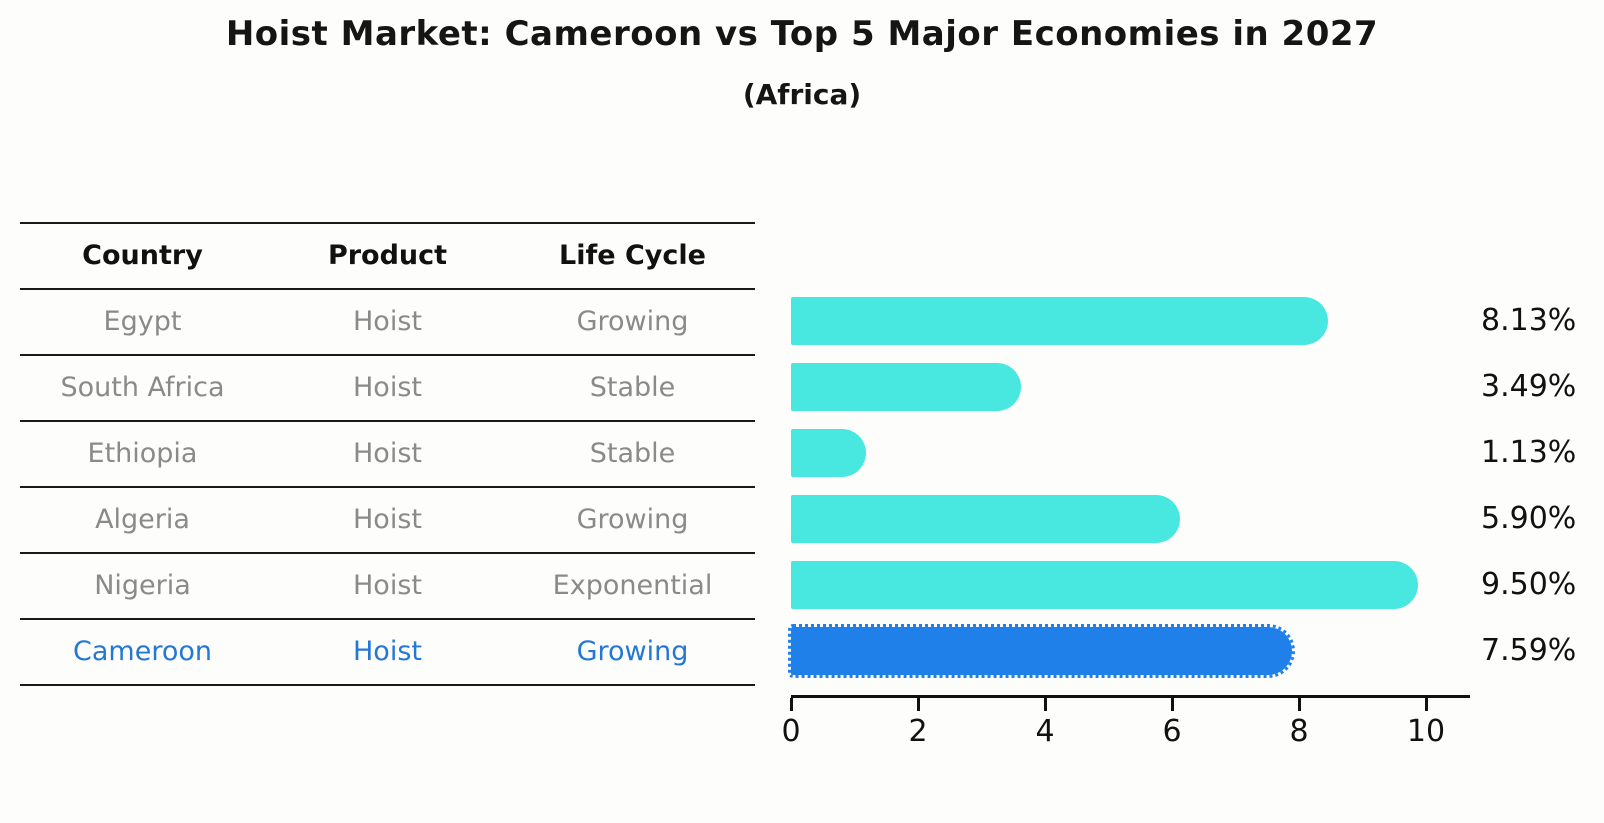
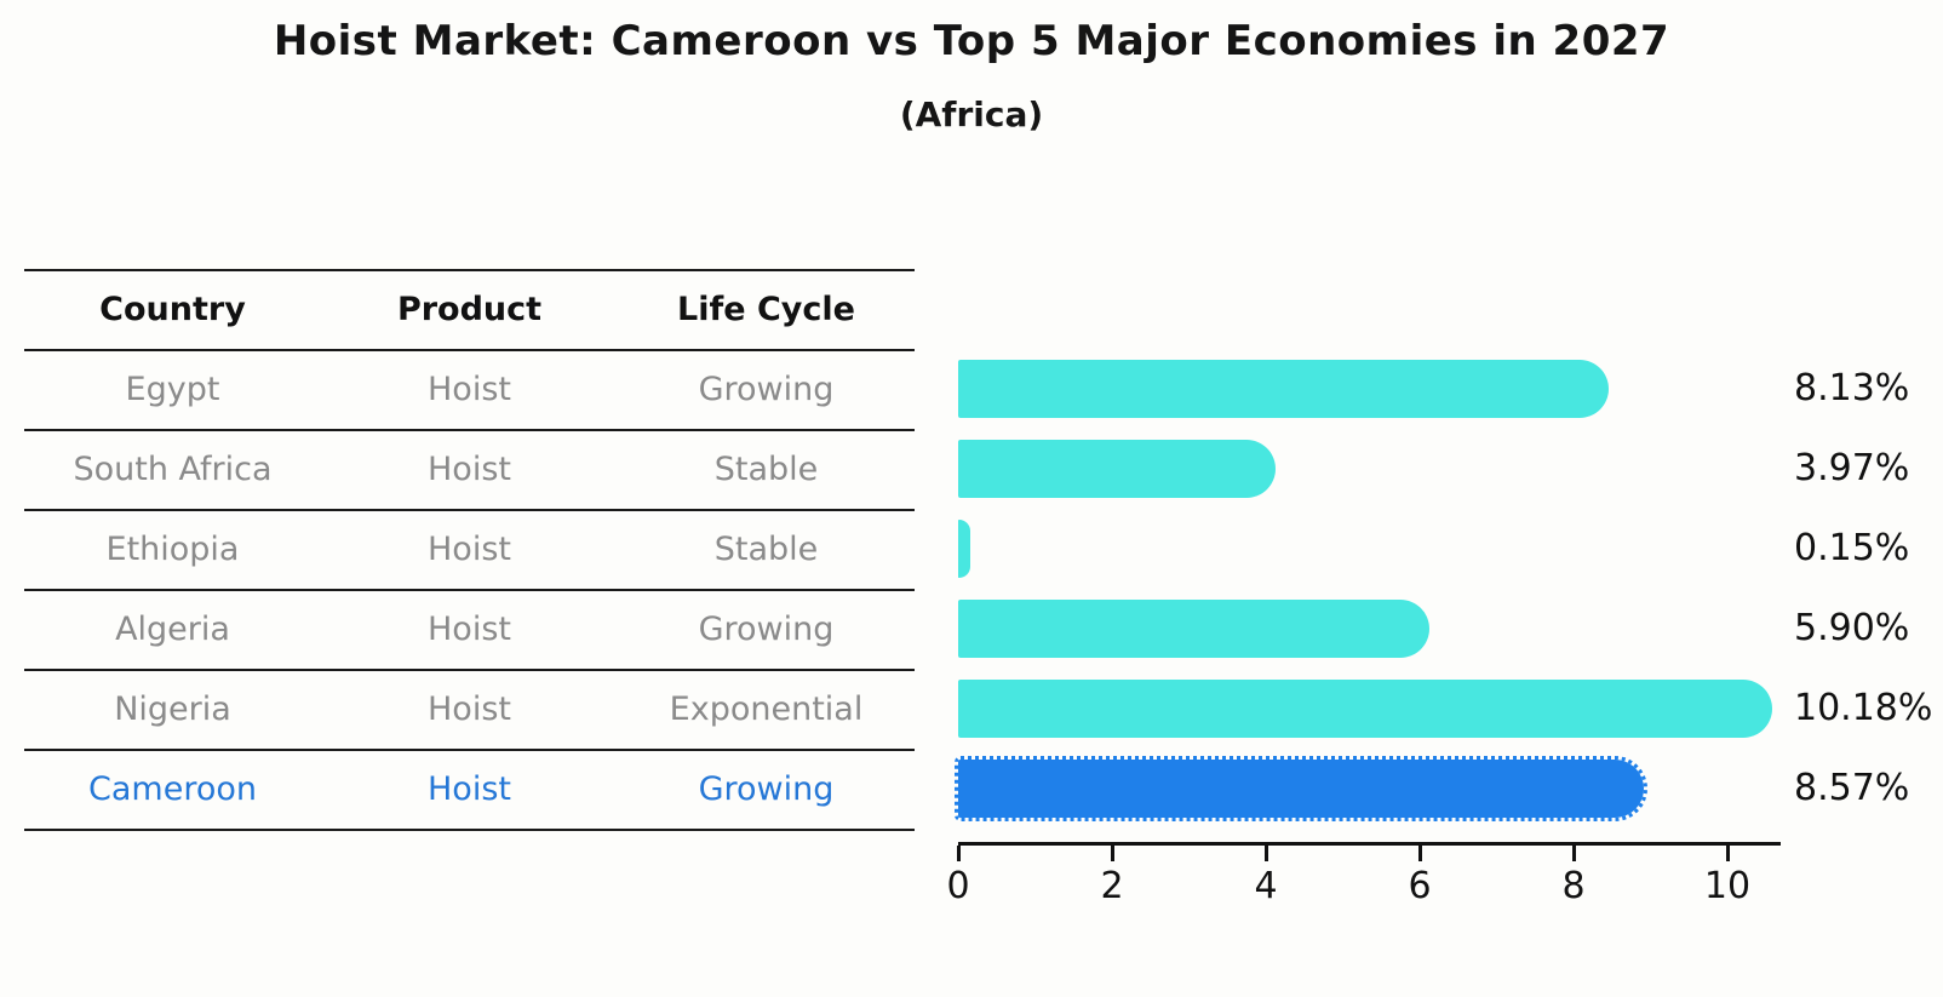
South Africa: 3.49% -> 3.97%
Ethiopia: 1.13% -> 0.15%
Nigeria: 9.50% -> 10.18%
Cameroon: 7.59% -> 8.57%
